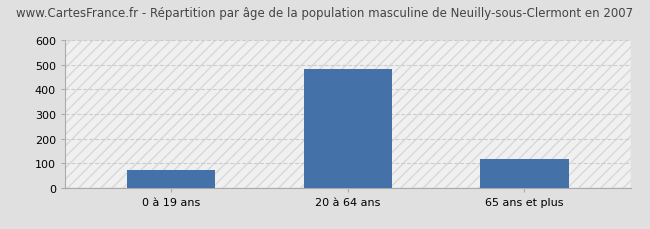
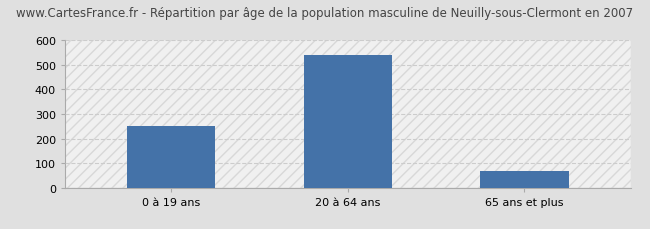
0 à 19 ans: 70 -> 252
20 à 64 ans: 485 -> 541
65 ans et plus: 115 -> 68
